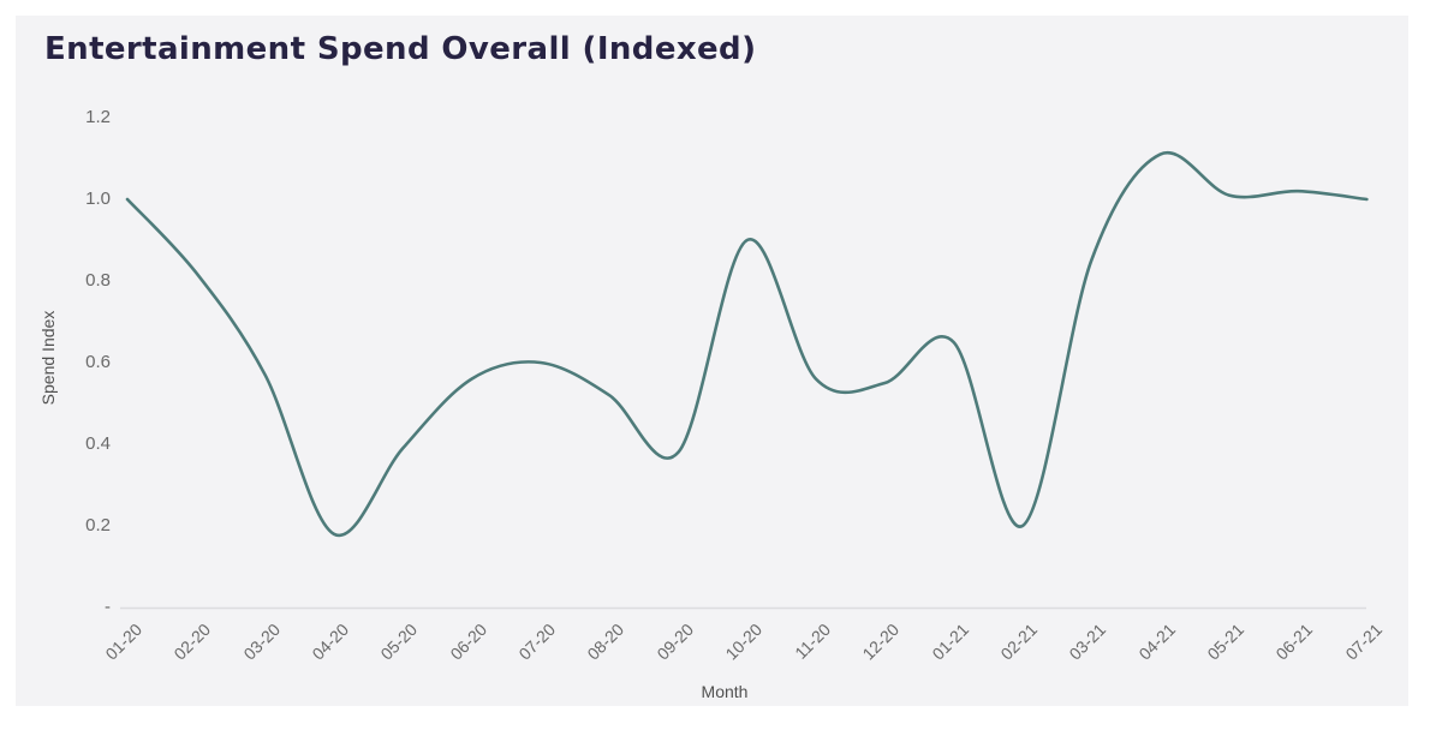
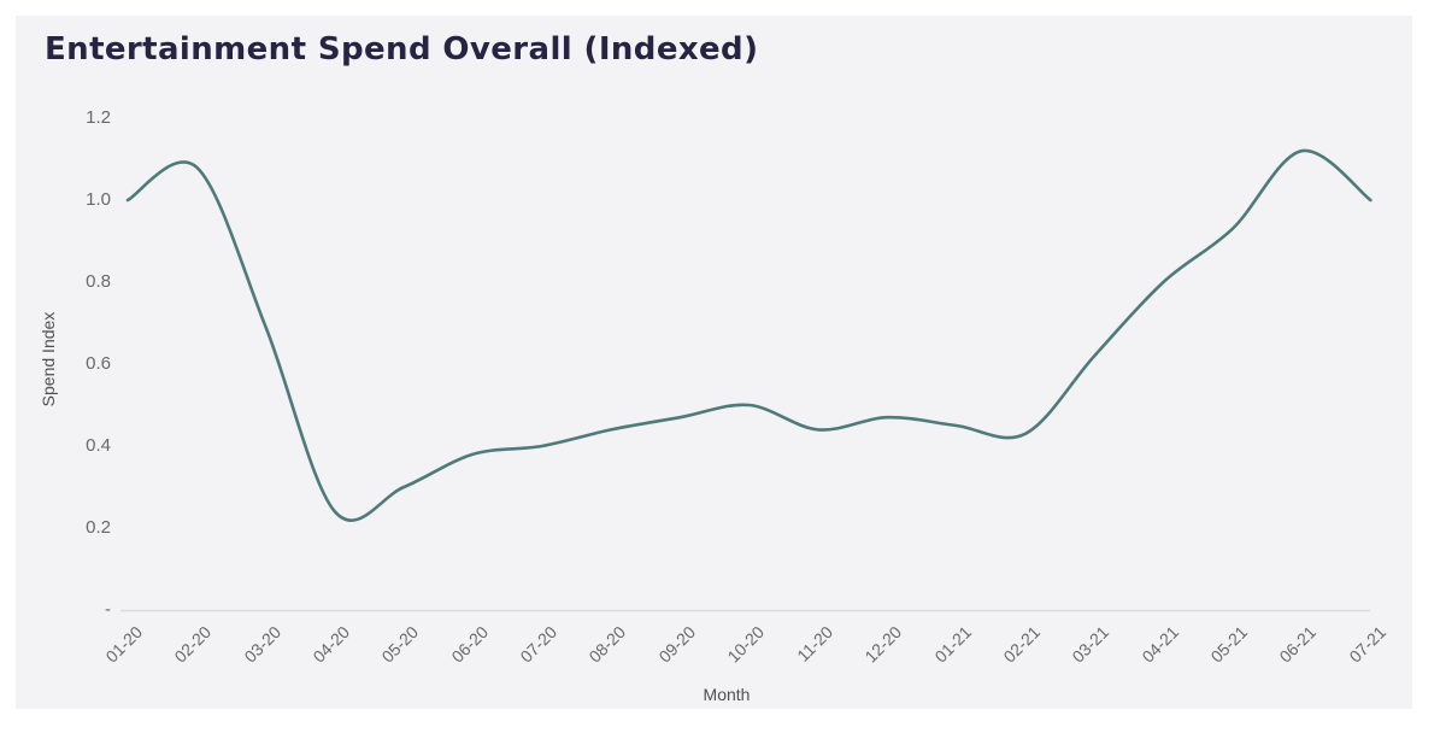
02-20: 0.82 -> 1.08
03-20: 0.57 -> 0.69
04-20: 0.18 -> 0.24
05-20: 0.39 -> 0.30
06-20: 0.56 -> 0.38
07-20: 0.60 -> 0.40
08-20: 0.52 -> 0.44
09-20: 0.38 -> 0.47
10-20: 0.90 -> 0.50
11-20: 0.56 -> 0.44
12-20: 0.55 -> 0.47
01-21: 0.65 -> 0.45
02-21: 0.20 -> 0.43
03-21: 0.85 -> 0.62
04-21: 1.11 -> 0.80
05-21: 1.01 -> 0.93
06-21: 1.02 -> 1.12
